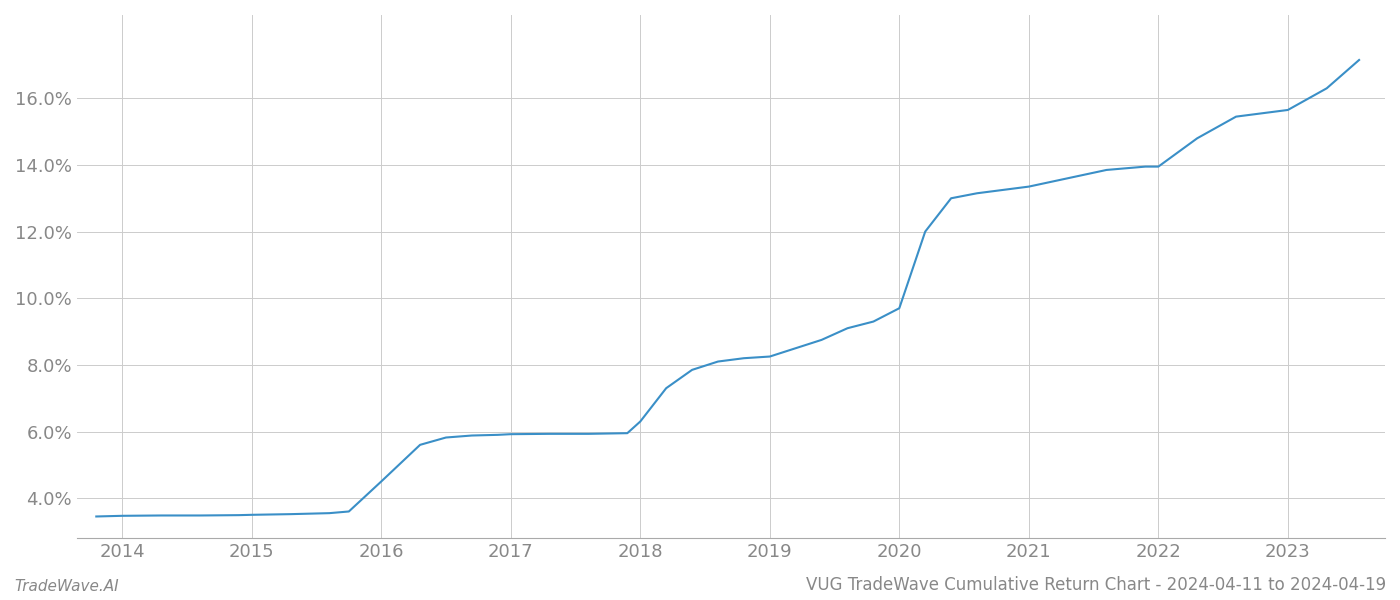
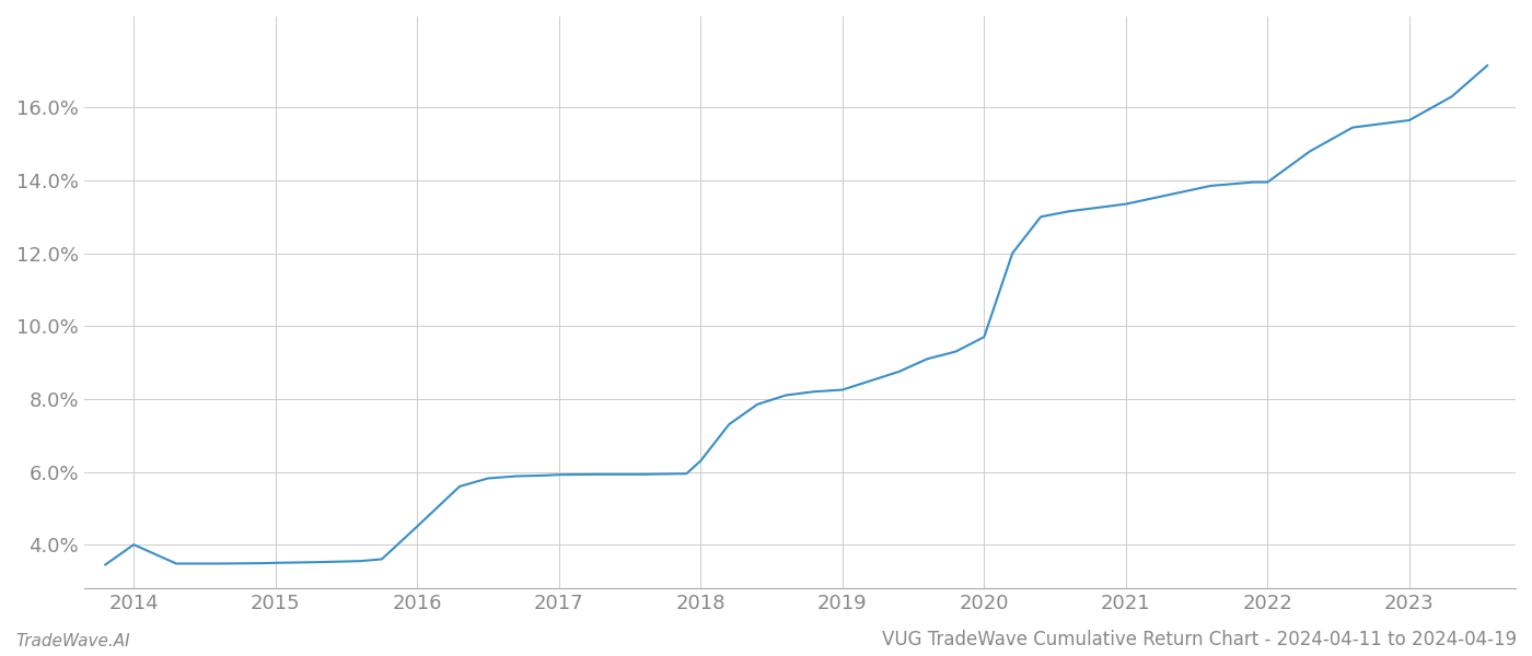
2014: 3.47% -> 4.00%
